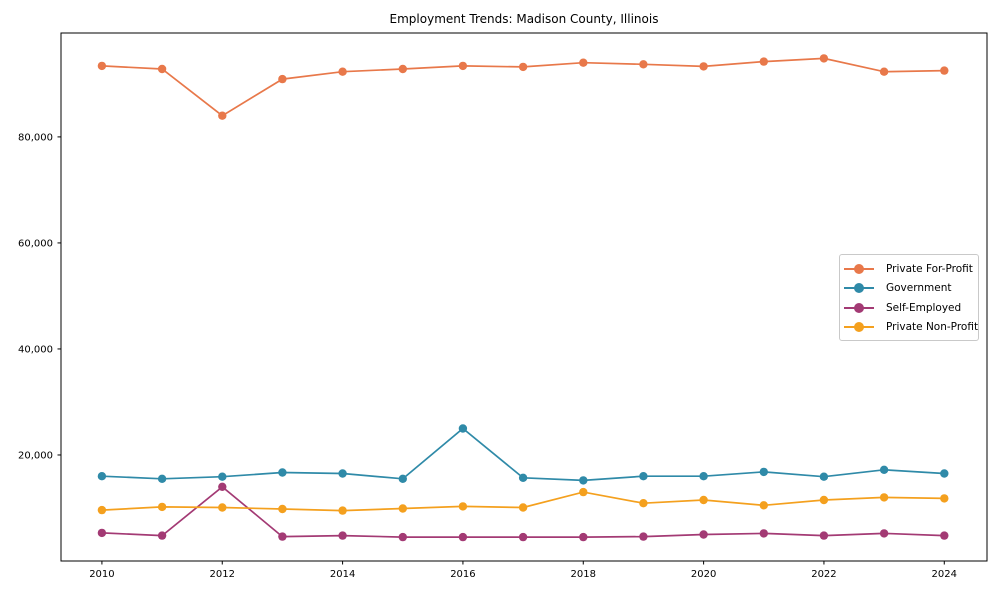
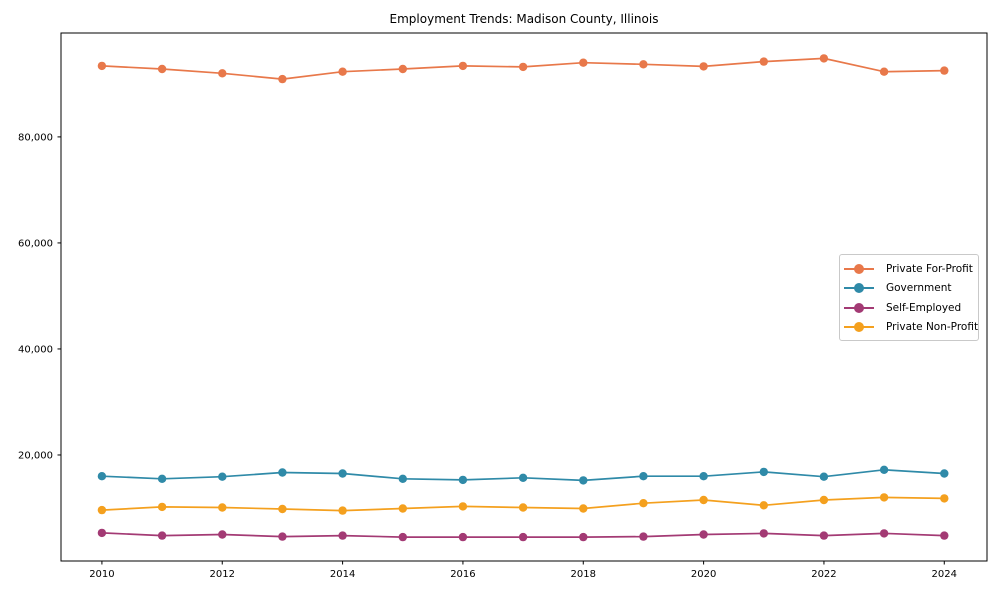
Private For-Profit/2012: 84000 -> 92000
Self-Employed/2012: 14000 -> 5000
Government/2016: 25000 -> 15000
Private Non-Profit/2018: 13000 -> 10000
